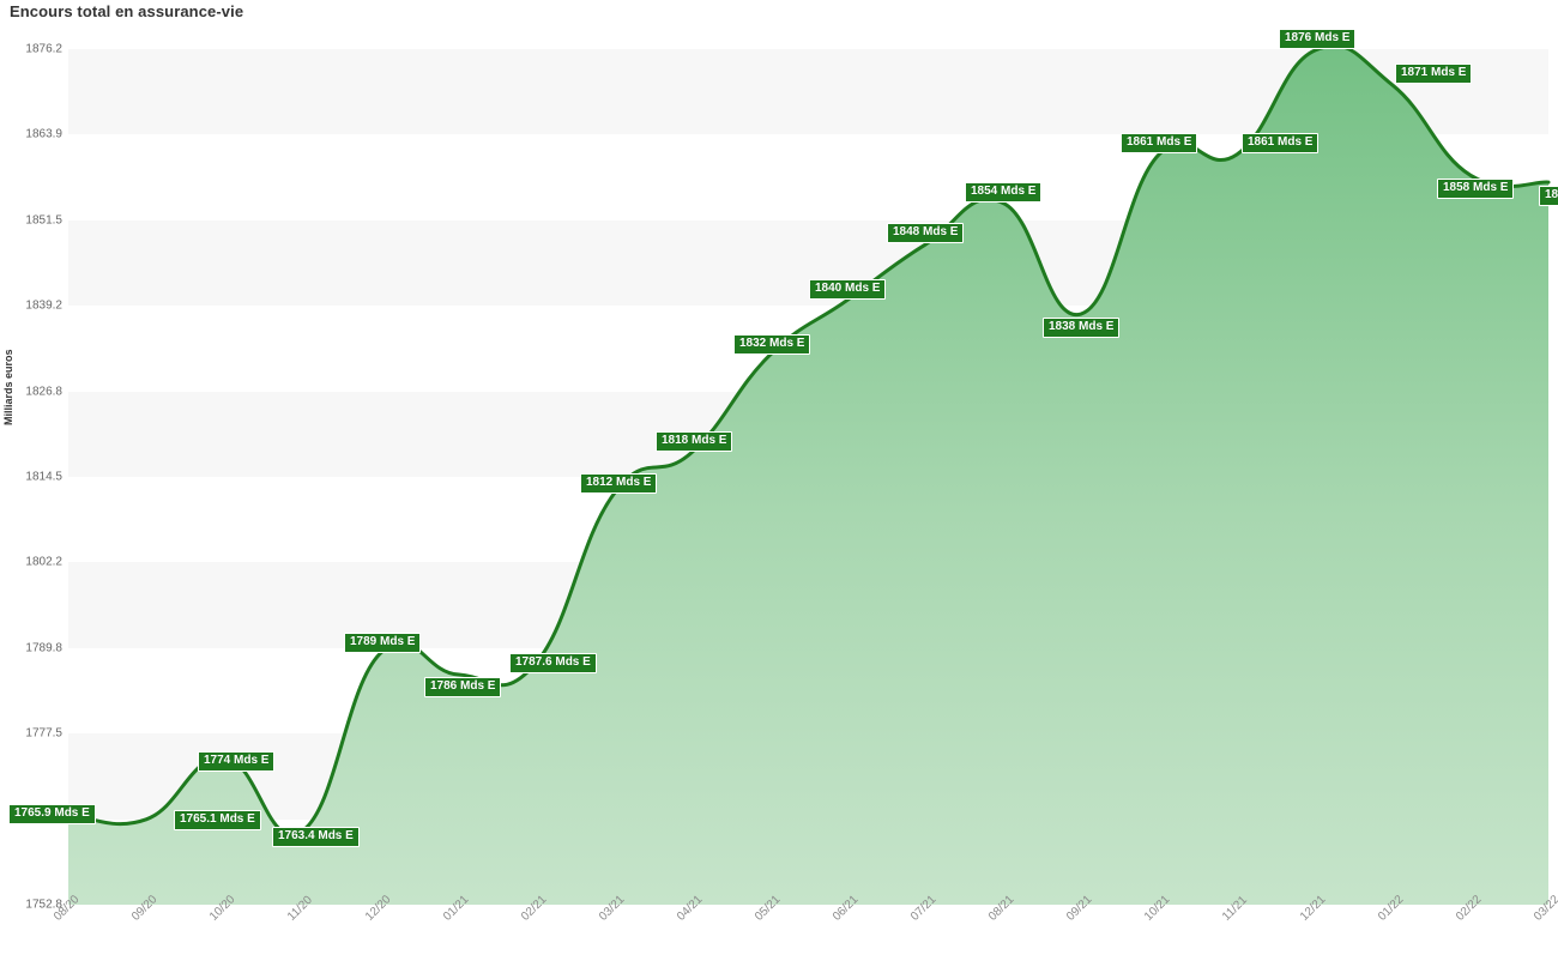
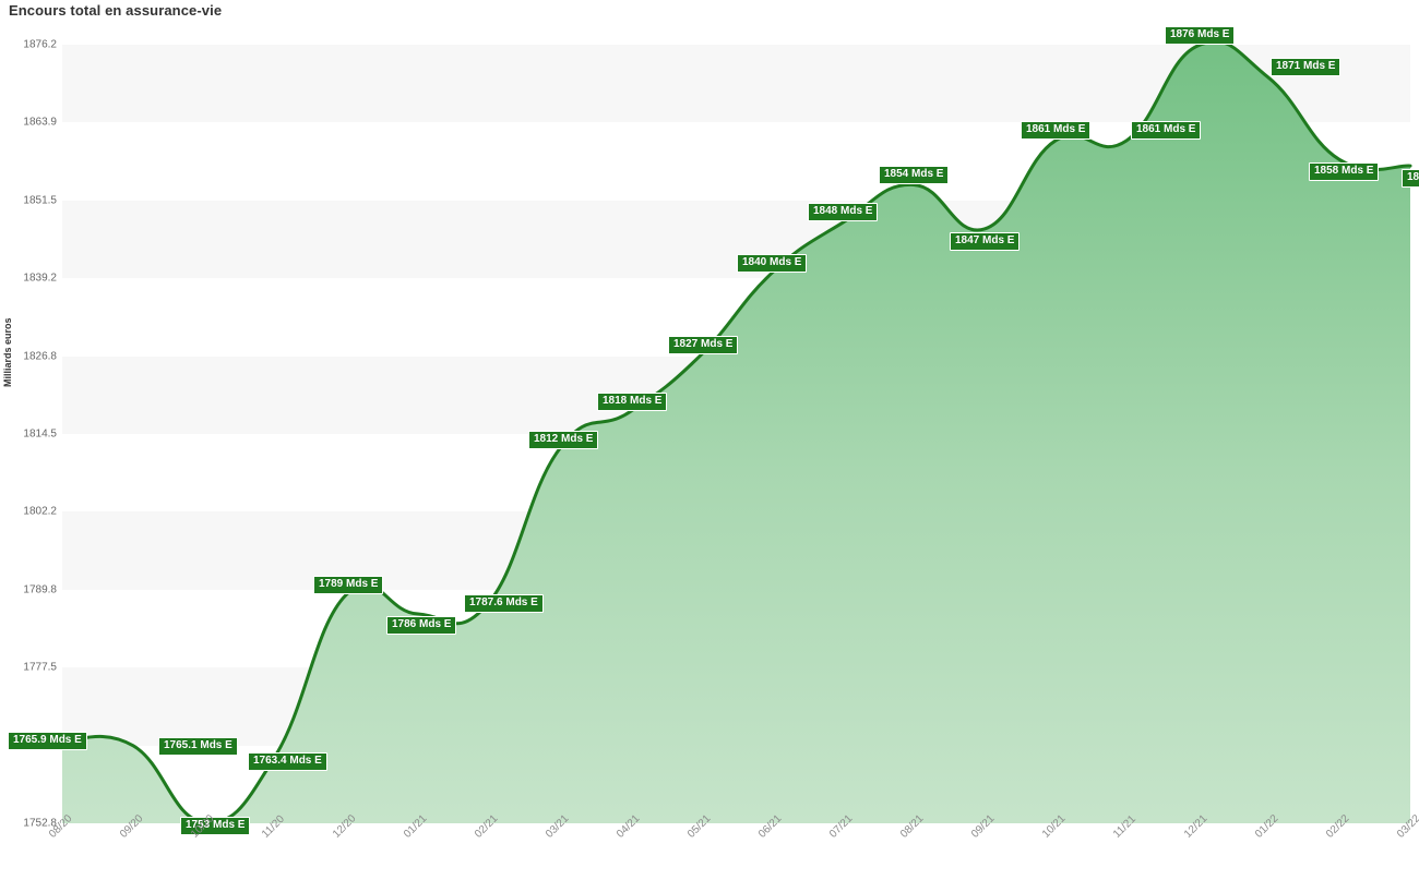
10/20: 1774 -> 1753
05/21: 1832 -> 1827
09/21: 1838 -> 1847
